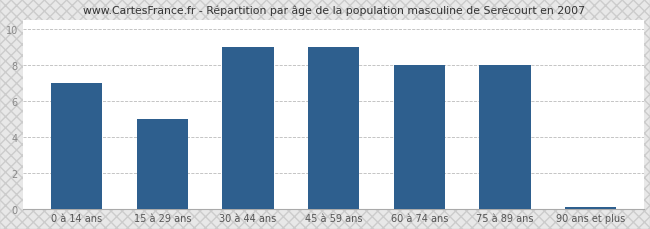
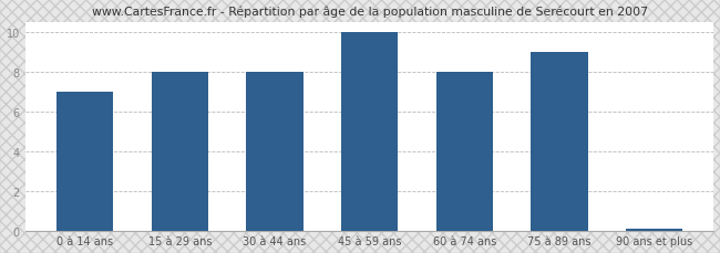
15 à 29 ans: 5.0 -> 8.0
30 à 44 ans: 9.0 -> 8.0
45 à 59 ans: 9.0 -> 10.0
75 à 89 ans: 8.0 -> 9.0
